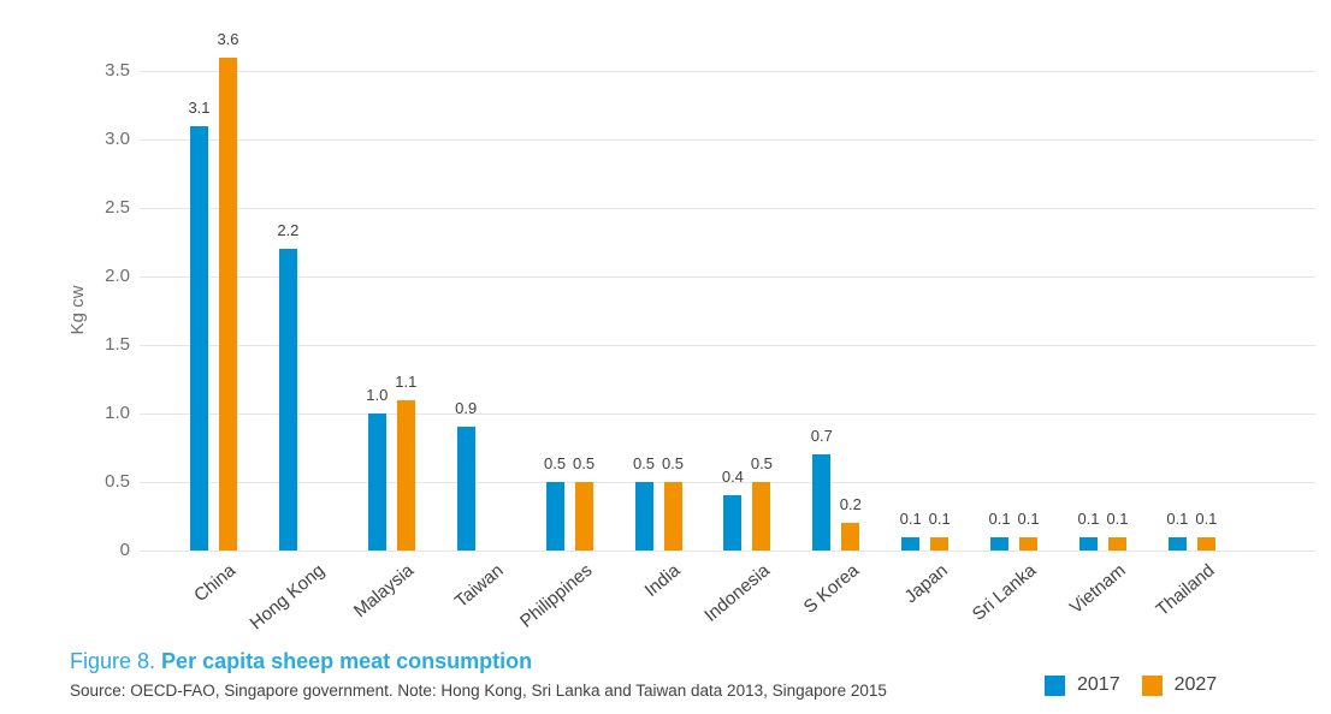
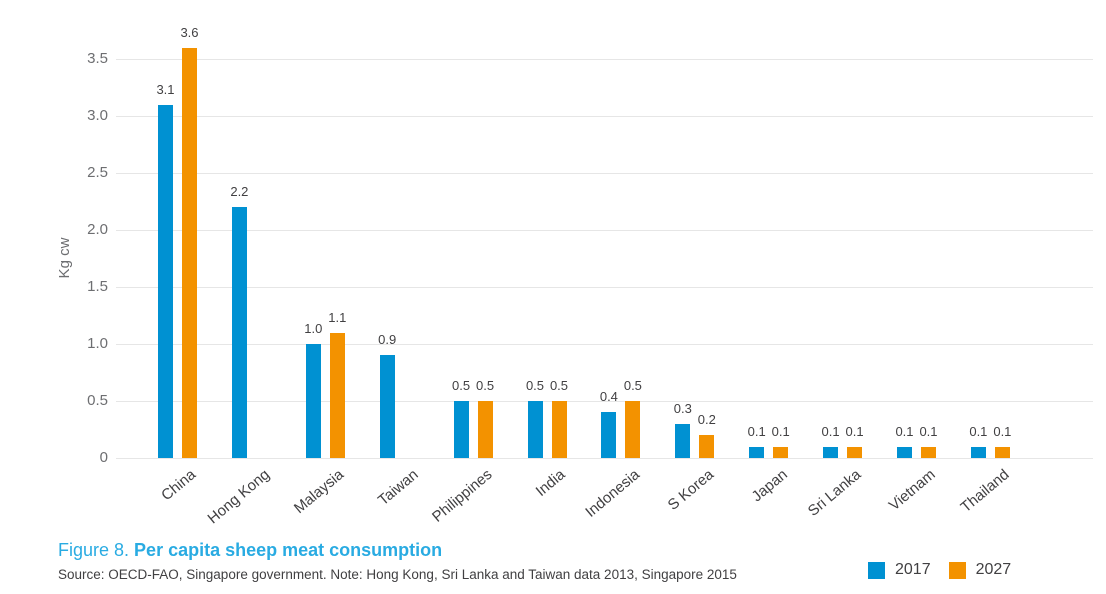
2017/S Korea: 0.7 -> 0.3
